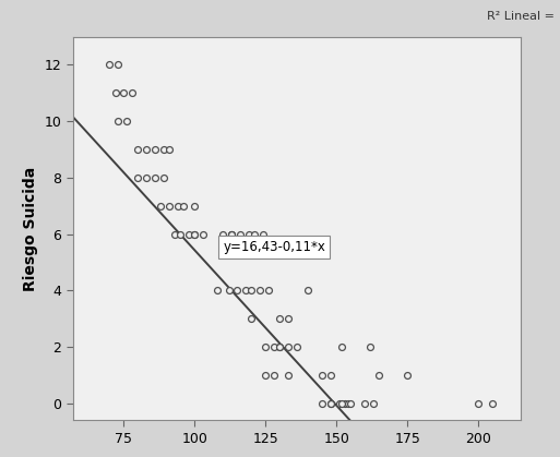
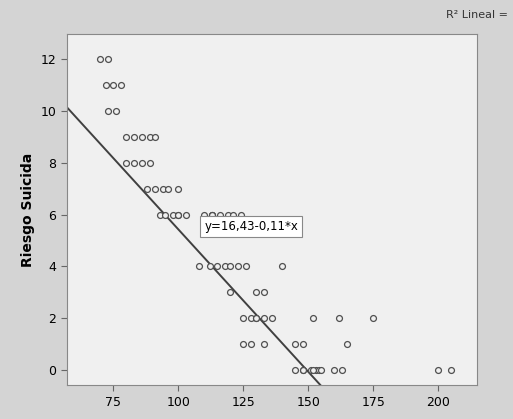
175: 1 -> 2
